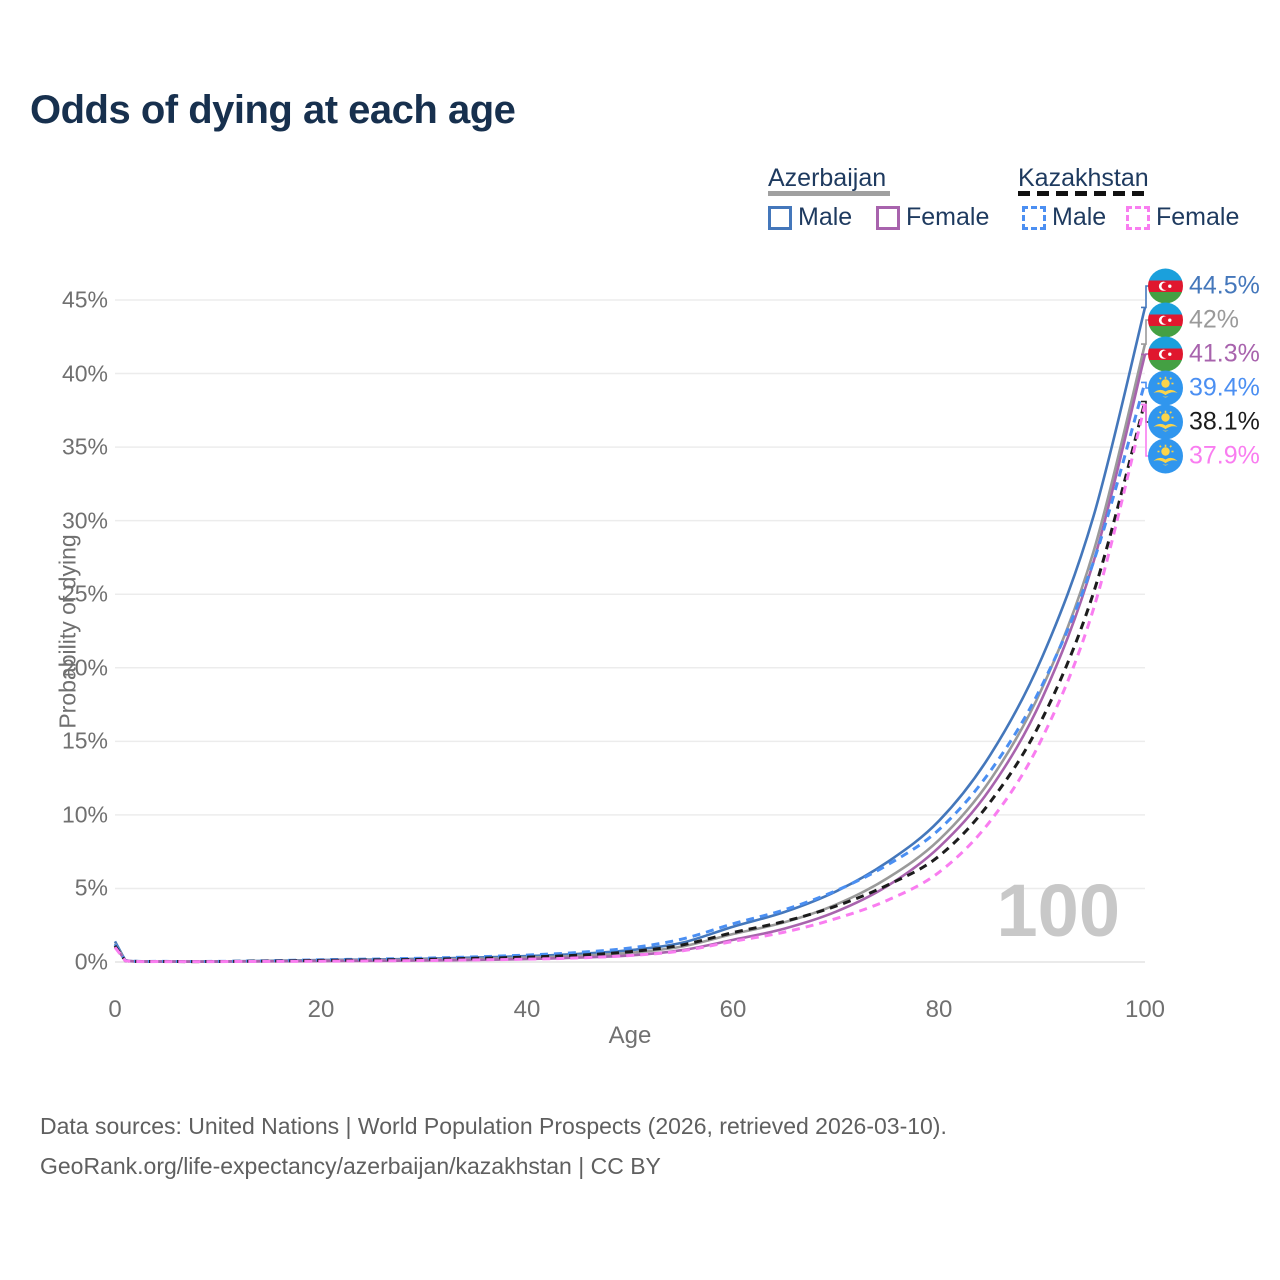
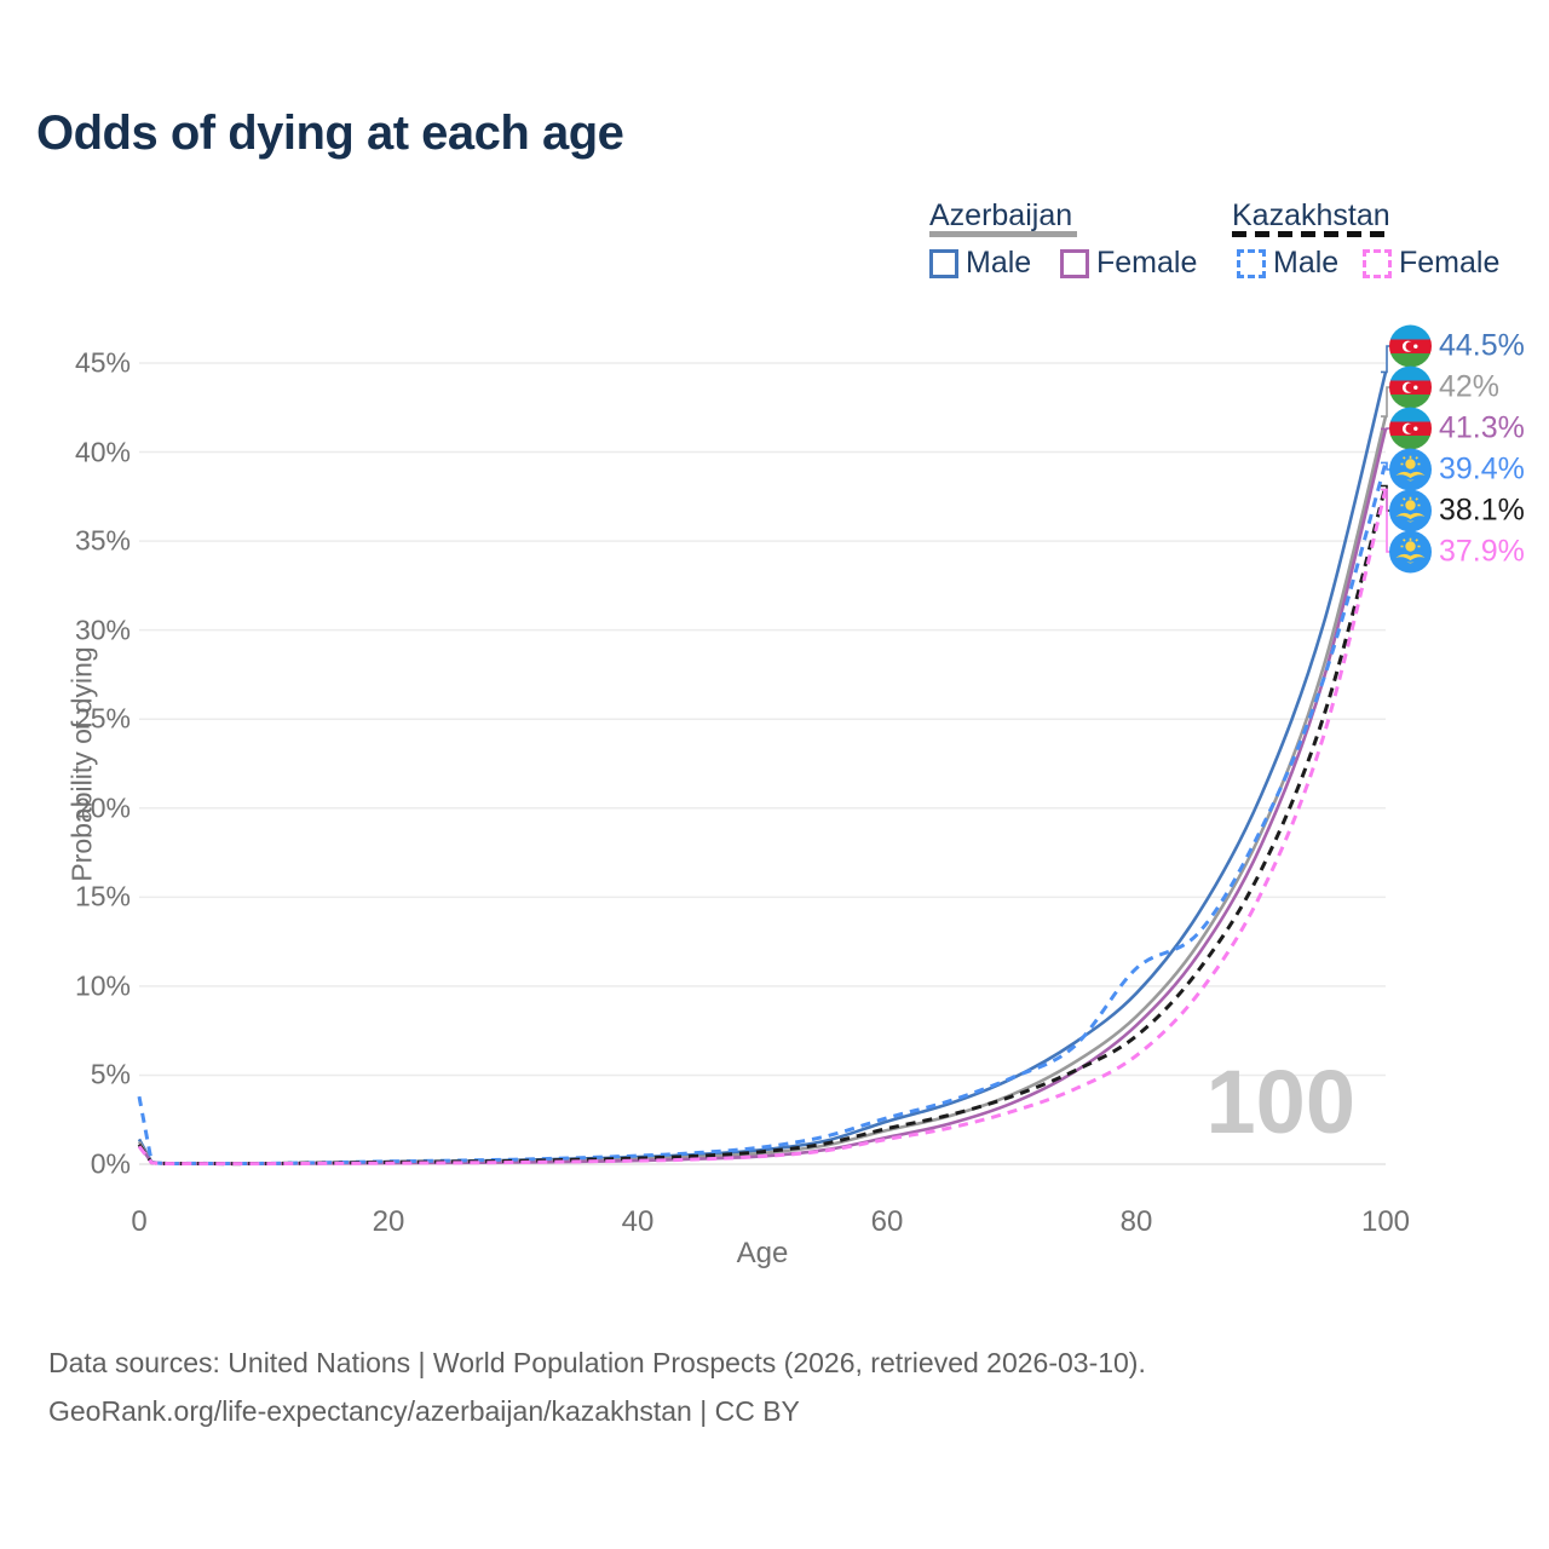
Kazakhstan Male/0: 1.2% -> 3.8%
Kazakhstan Male/80: 9.0% -> 11.0%
